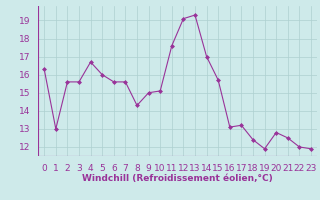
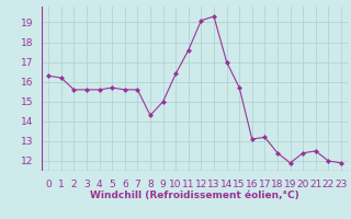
1: 13.0 -> 16.2
4: 16.7 -> 15.6
5: 16.0 -> 15.7
10: 15.1 -> 16.4
20: 12.8 -> 12.4
